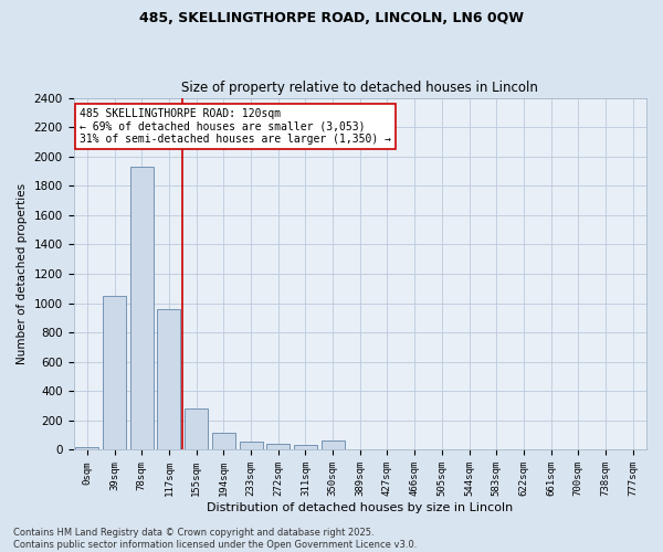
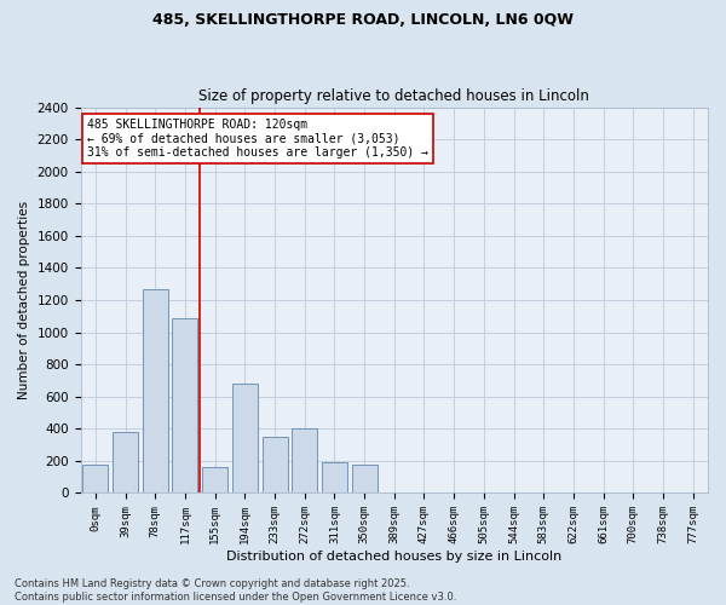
0sqm: 20 -> 180
39sqm: 1050 -> 380
78sqm: 1930 -> 1270
117sqm: 960 -> 1090
155sqm: 280 -> 160
194sqm: 120 -> 680
233sqm: 60 -> 350
272sqm: 40 -> 400
311sqm: 30 -> 190
350sqm: 60 -> 180
